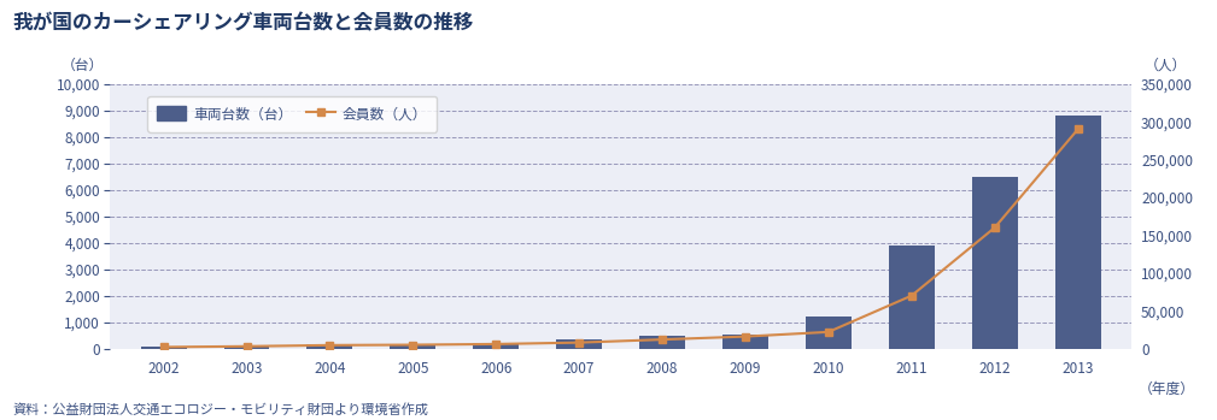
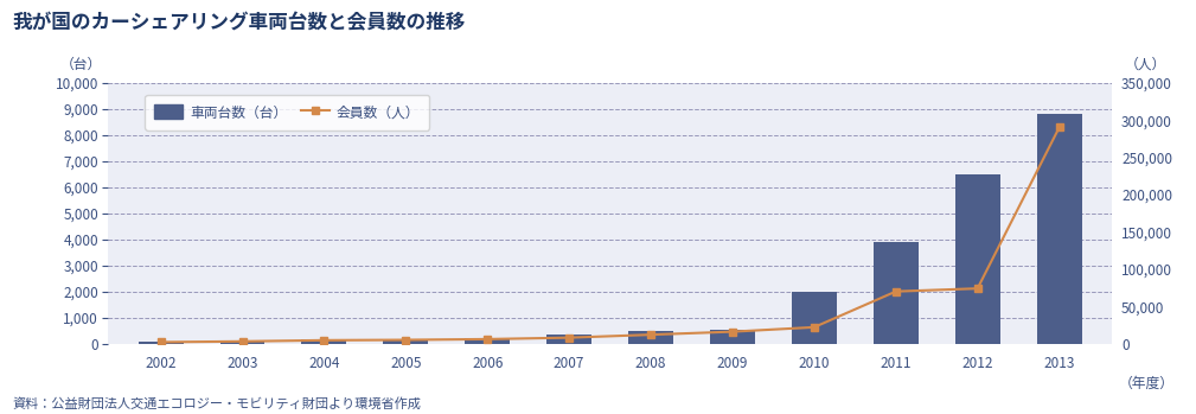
車両台数（台）/2010: 1,200 -> 2,000
会員数（人）/2012: 160,000 -> 74,000
